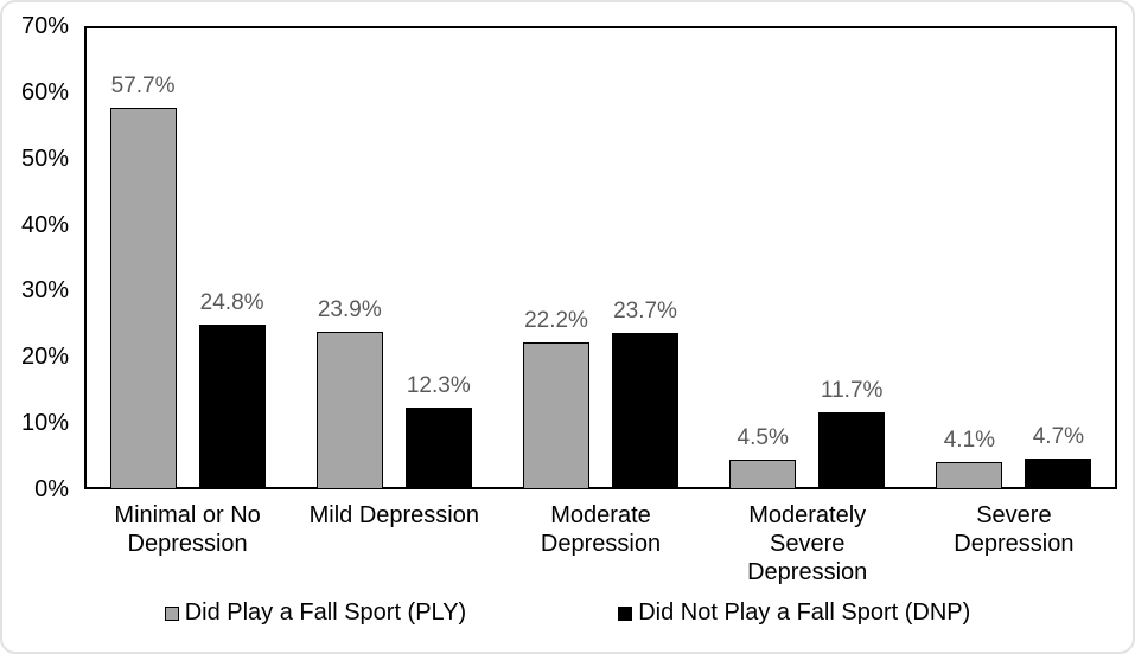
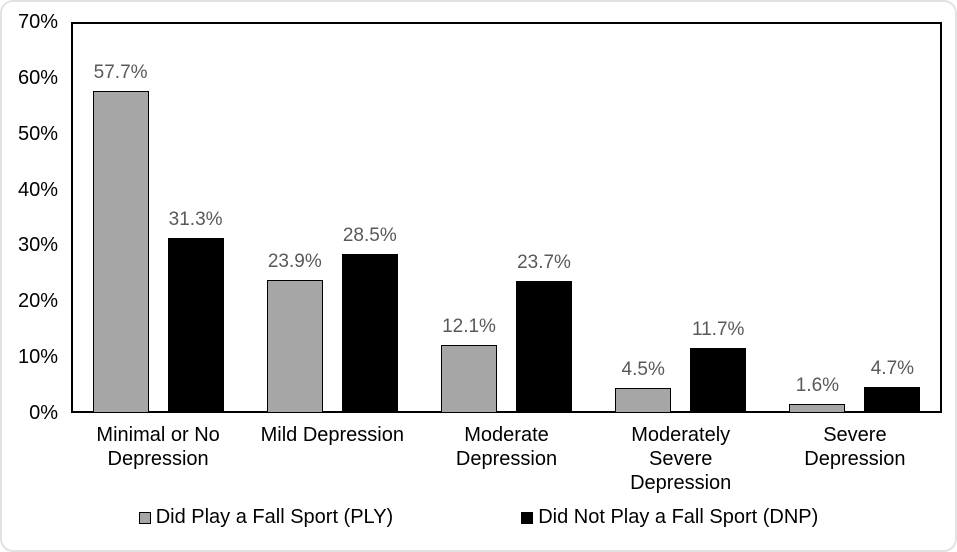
Did Not Play a Fall Sport (DNP)/Minimal or No Depression: 24.8% -> 31.3%
Did Not Play a Fall Sport (DNP)/Mild Depression: 12.3% -> 28.5%
Did Play a Fall Sport (PLY)/Moderate Depression: 22.2% -> 12.1%
Did Play a Fall Sport (PLY)/Severe Depression: 4.1% -> 1.6%
